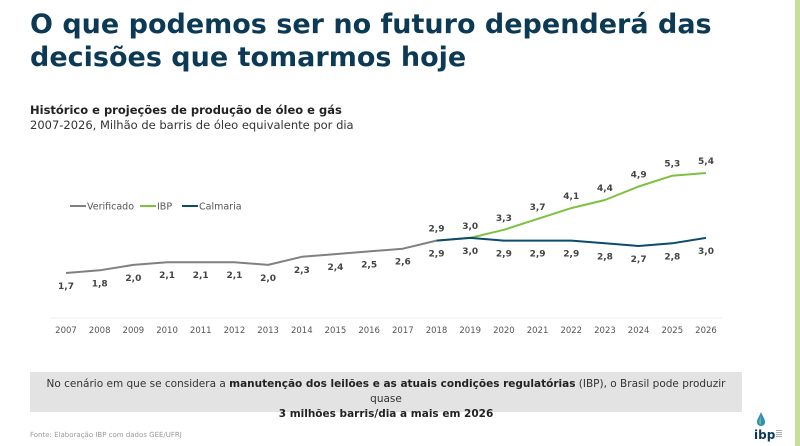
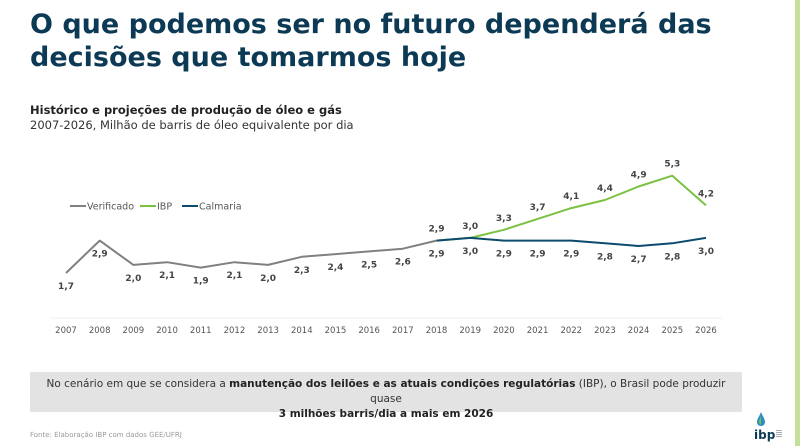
Verificado/2008: 1,8 -> 2,9
Verificado/2011: 2,1 -> 1,9
IBP/2026: 5,4 -> 4,2
